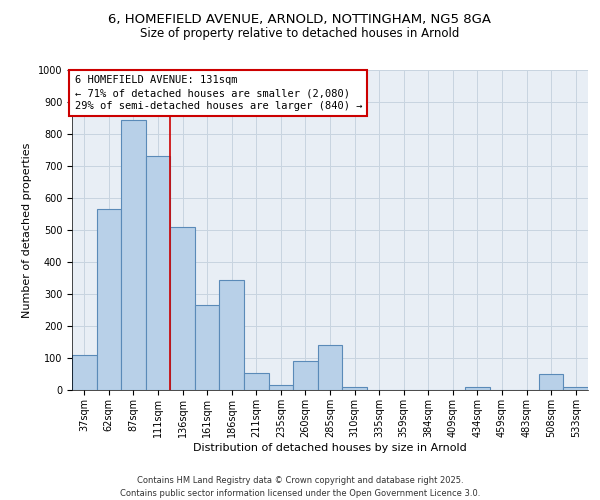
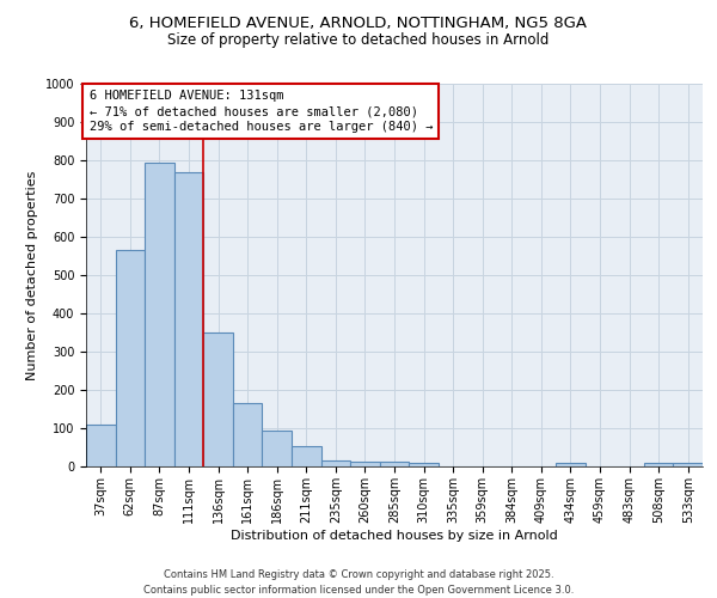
87sqm: 845 -> 795
111sqm: 730 -> 770
136sqm: 510 -> 350
161sqm: 265 -> 165
186sqm: 345 -> 95
260sqm: 90 -> 12
285sqm: 140 -> 12
508sqm: 50 -> 8
